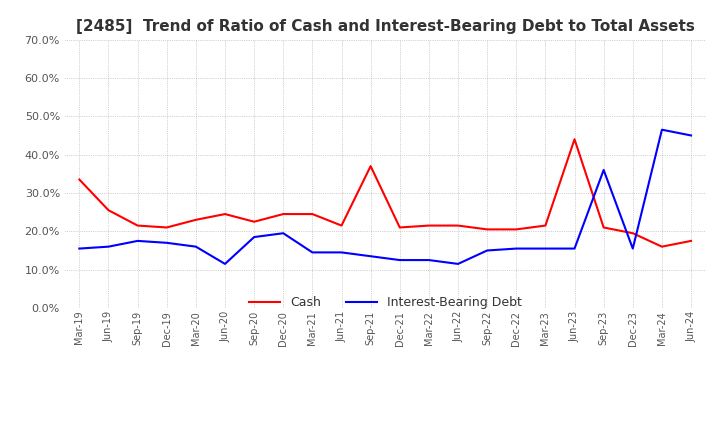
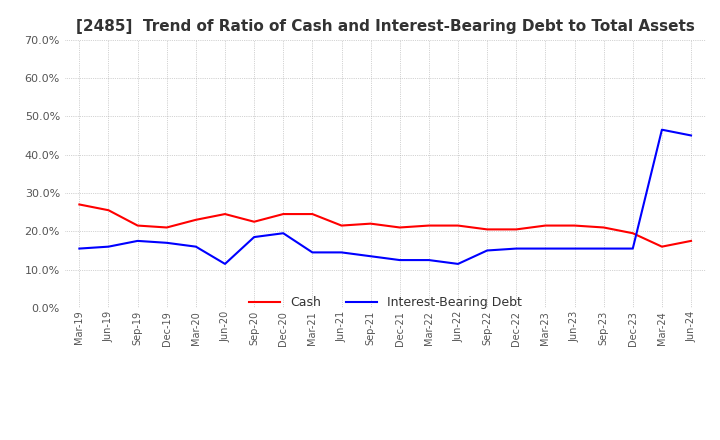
Cash/Mar-19: 33.5% -> 27.0%
Cash/Sep-21: 37.0% -> 22.0%
Cash/Jun-23: 44.0% -> 21.5%
Interest-Bearing Debt/Sep-23: 36.0% -> 15.5%
